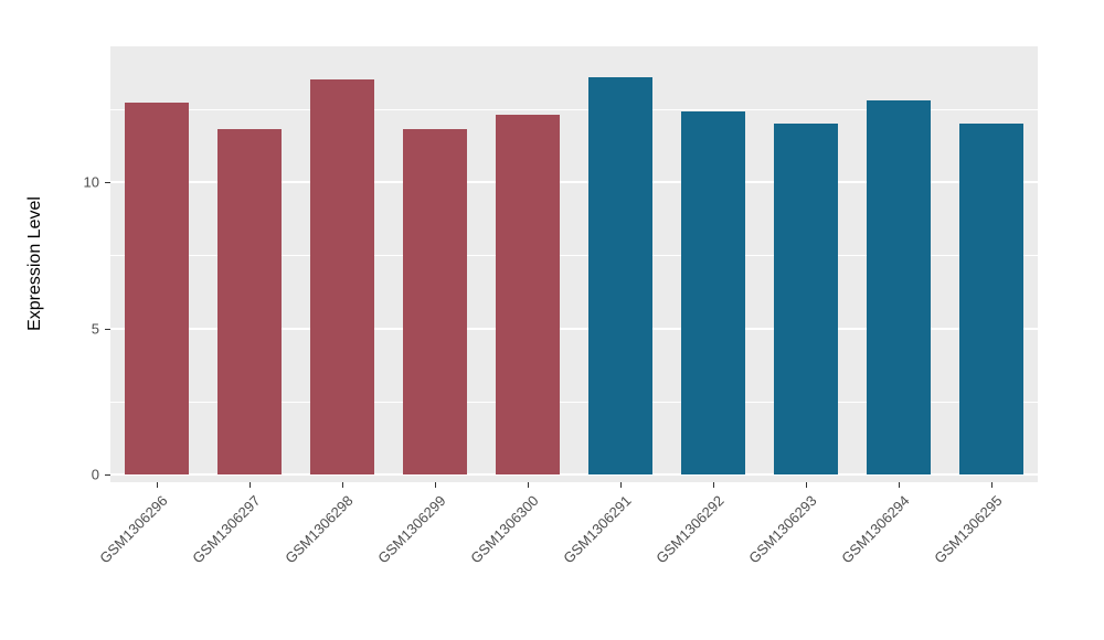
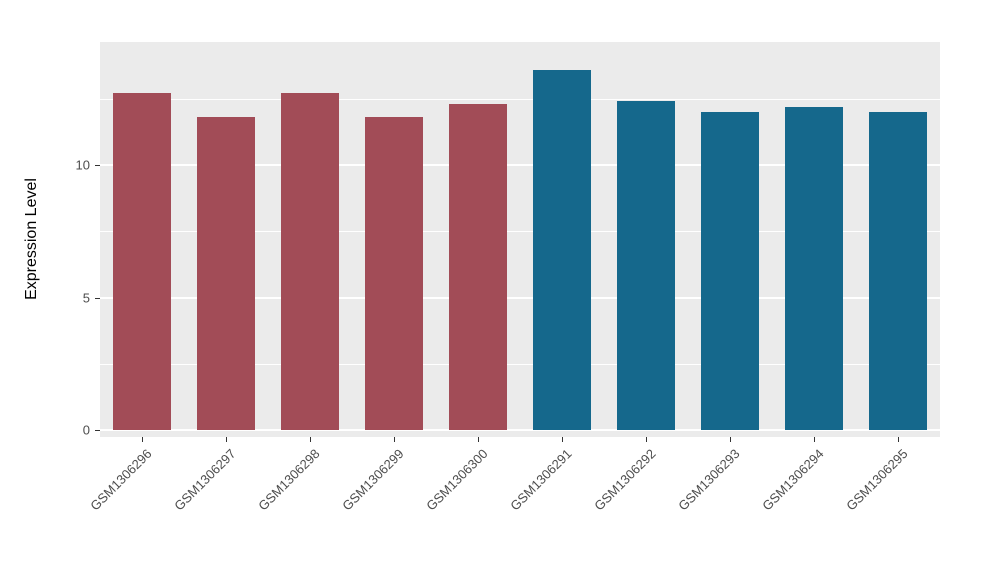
GSM1306298: 13.5 -> 12.7
GSM1306294: 12.8 -> 12.2
